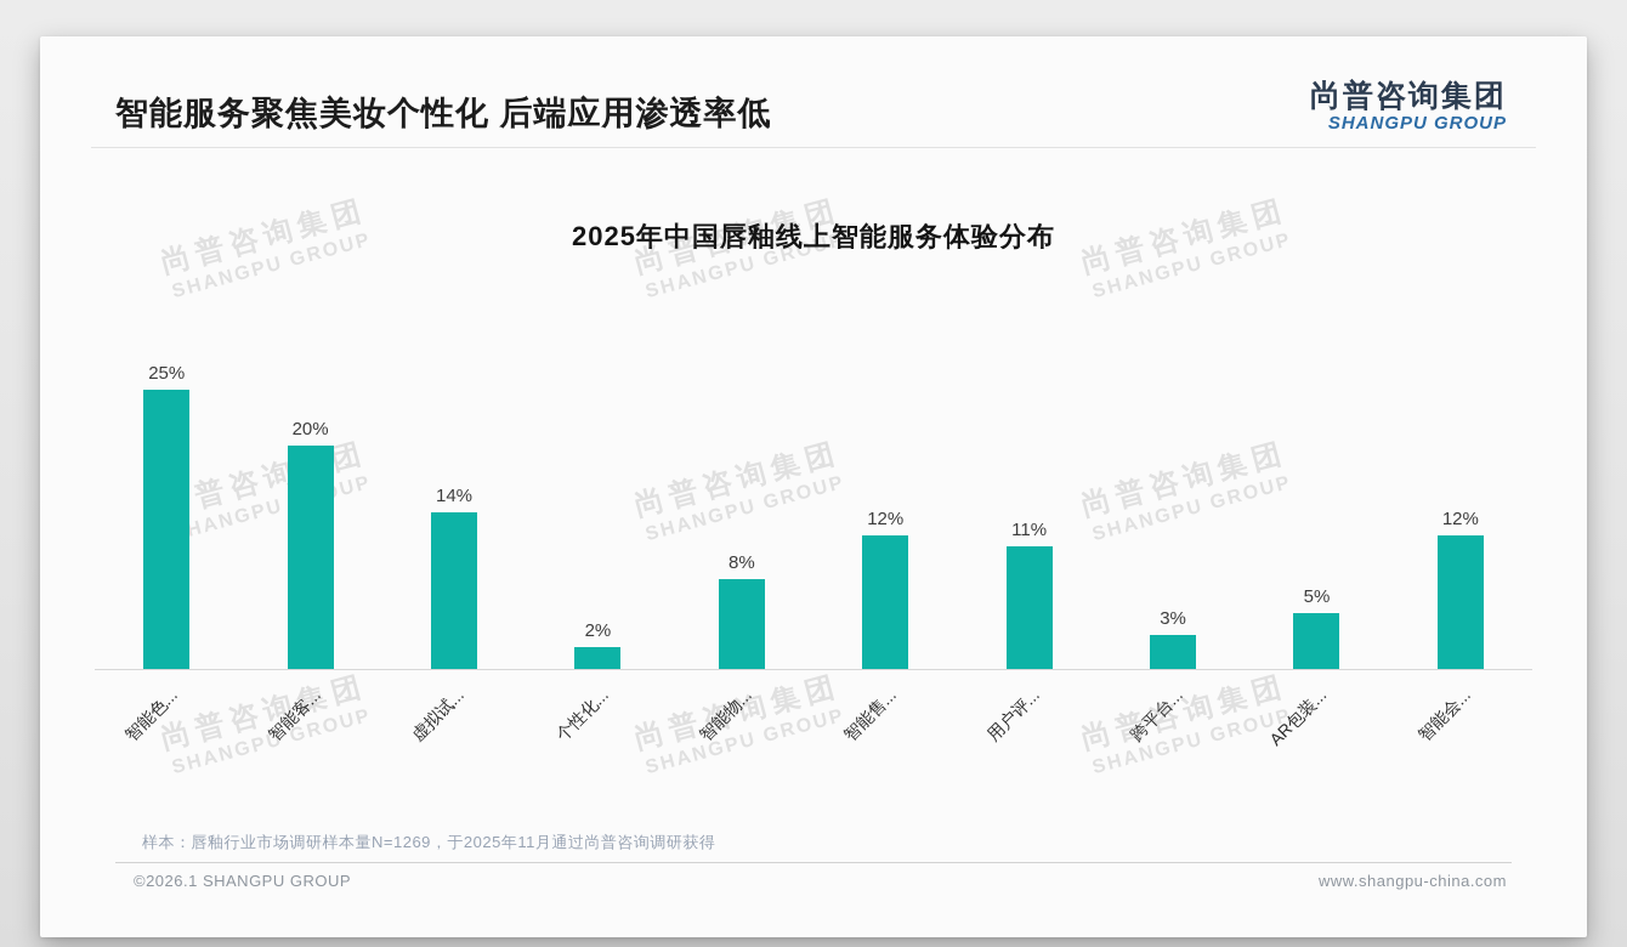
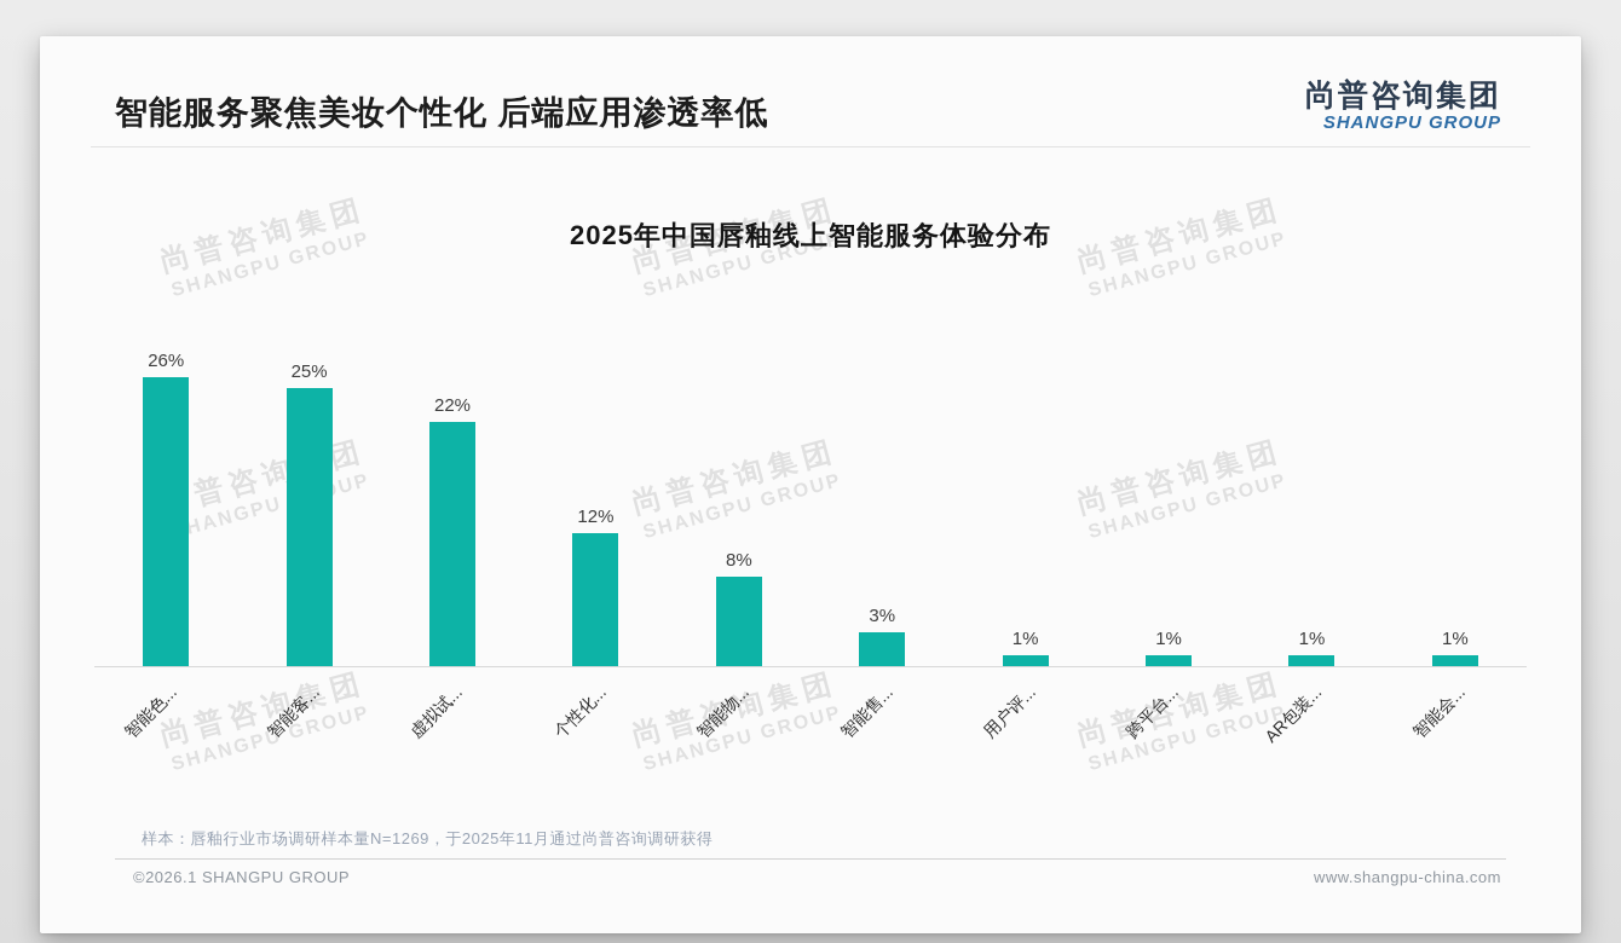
智能色...: 25% -> 26%
智能客...: 20% -> 25%
虚拟试...: 14% -> 22%
个性化...: 2% -> 12%
智能售...: 12% -> 3%
用户评...: 11% -> 1%
跨平台...: 3% -> 1%
AR包装...: 5% -> 1%
智能会...: 12% -> 1%
